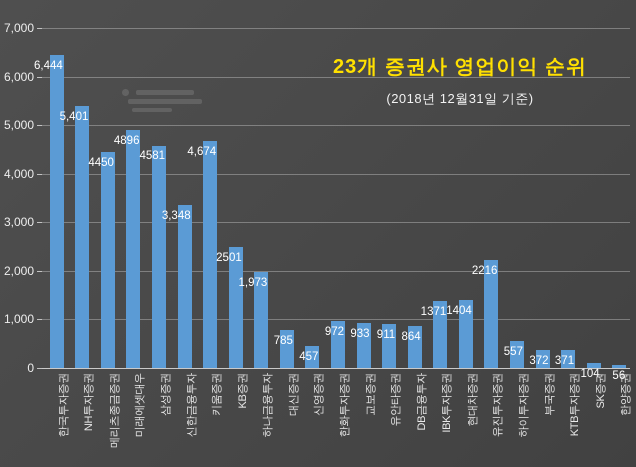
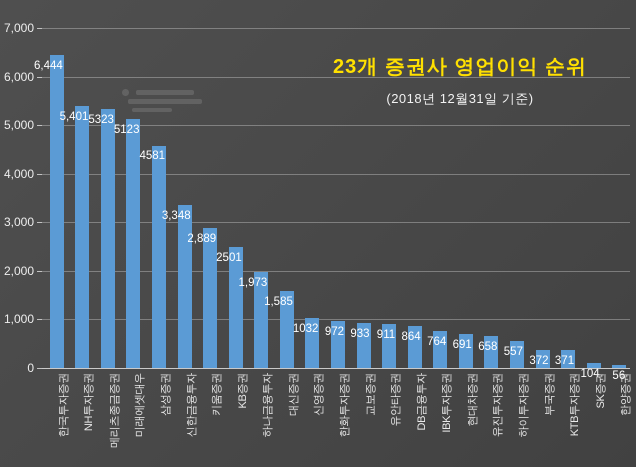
메리츠종금증권: 4450 -> 5323
미래에셋대우: 4896 -> 5123
키움증권: 4,674 -> 2,889
대신증권: 785 -> 1,585
신영증권: 457 -> 1032
IBK투자증권: 1371 -> 764
현대차증권: 1404 -> 691
유진투자증권: 2216 -> 658
